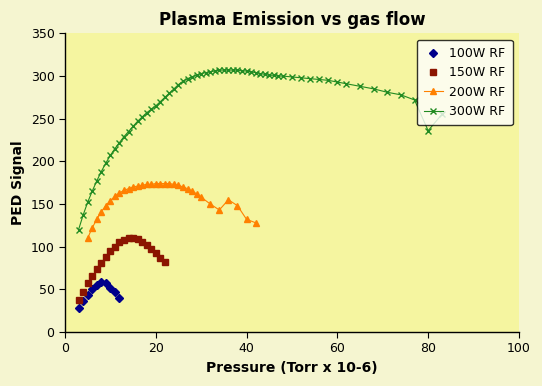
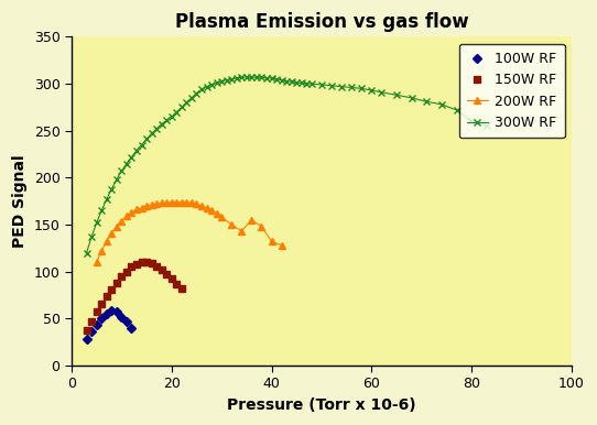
300W RF/80: 236 -> 260
